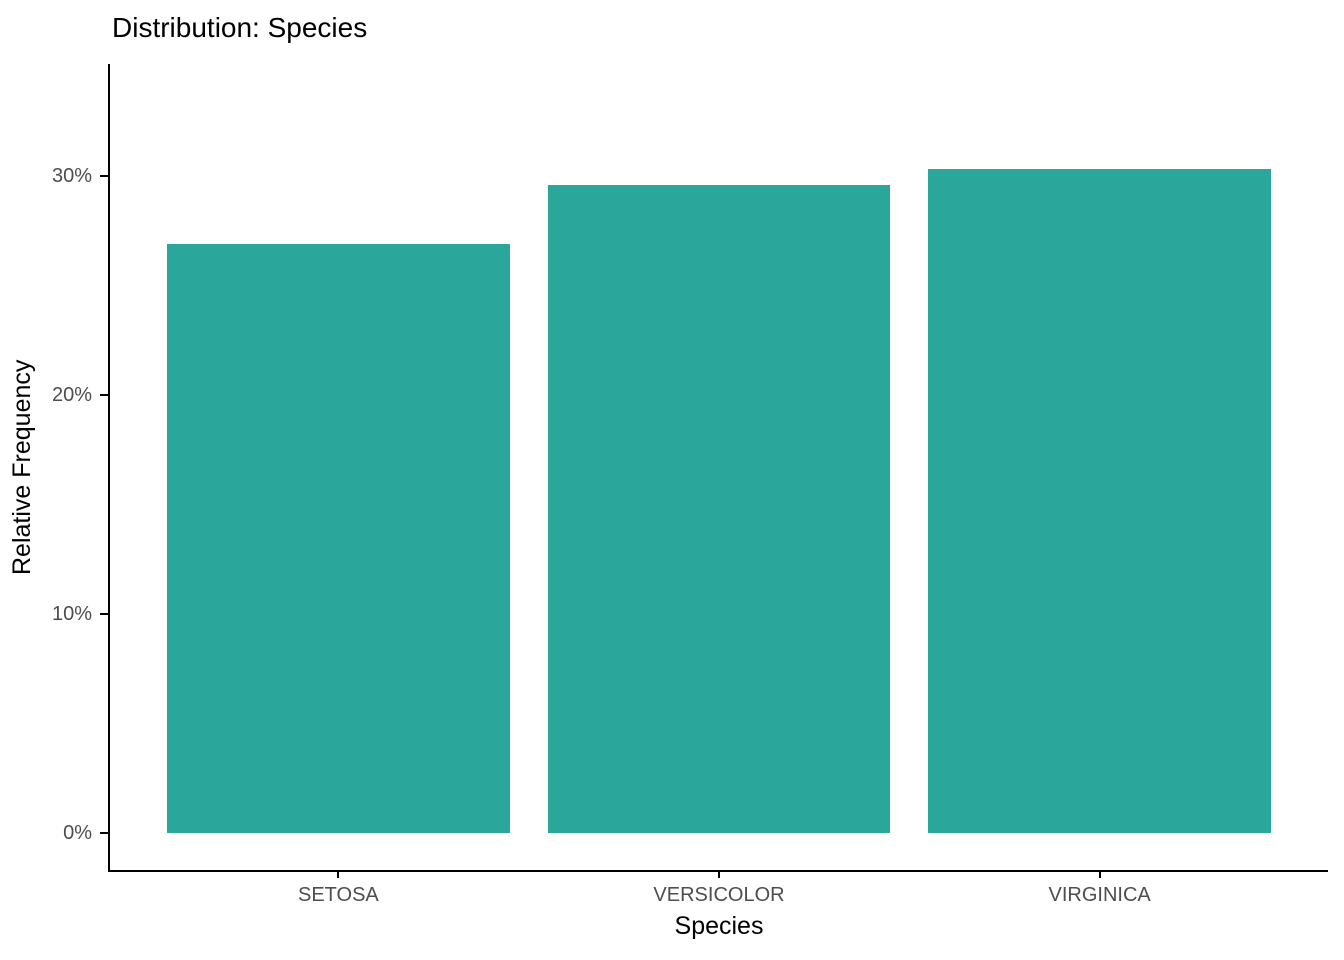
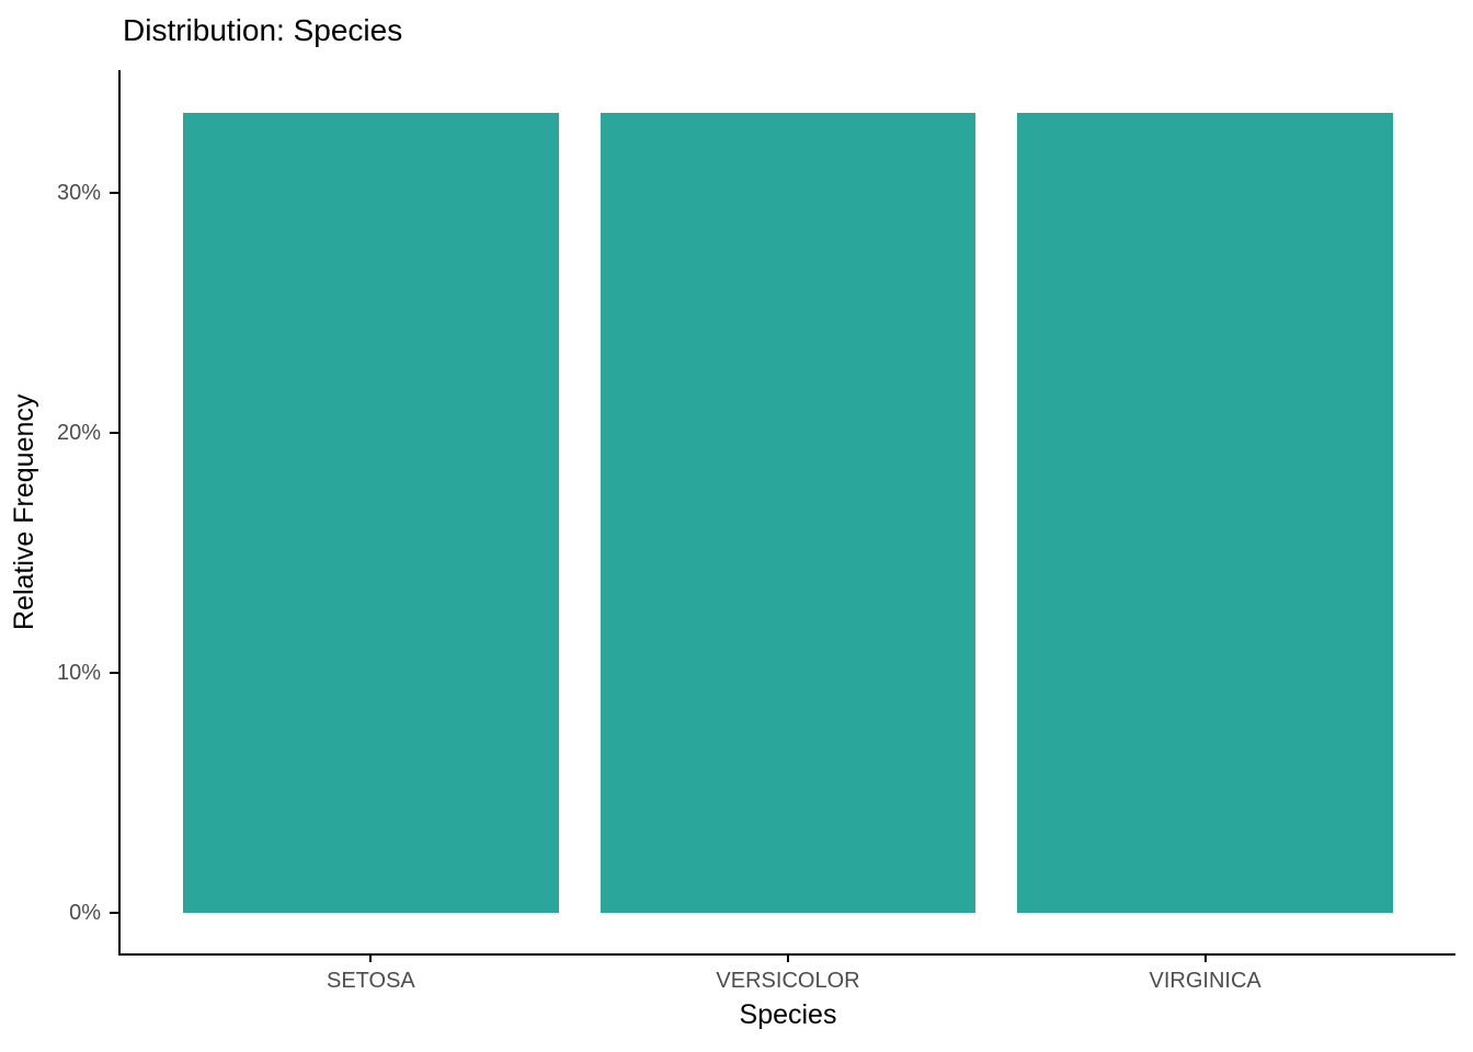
SETOSA: 26.9% -> 33.3%
VERSICOLOR: 29.6% -> 33.3%
VIRGINICA: 30.3% -> 33.3%
